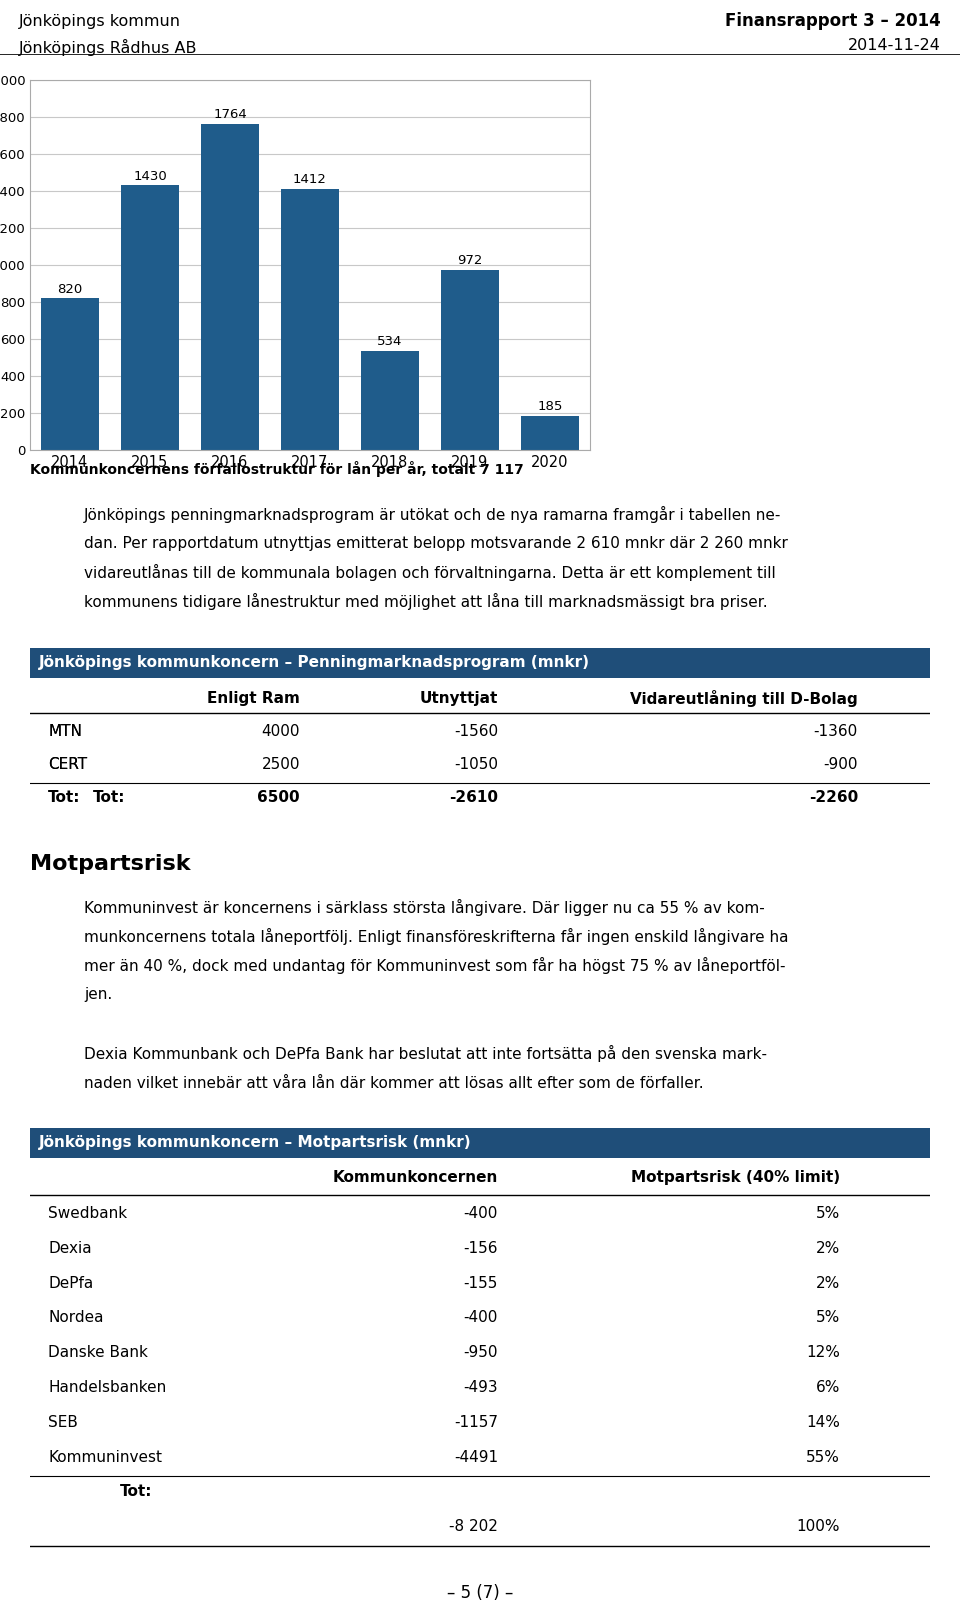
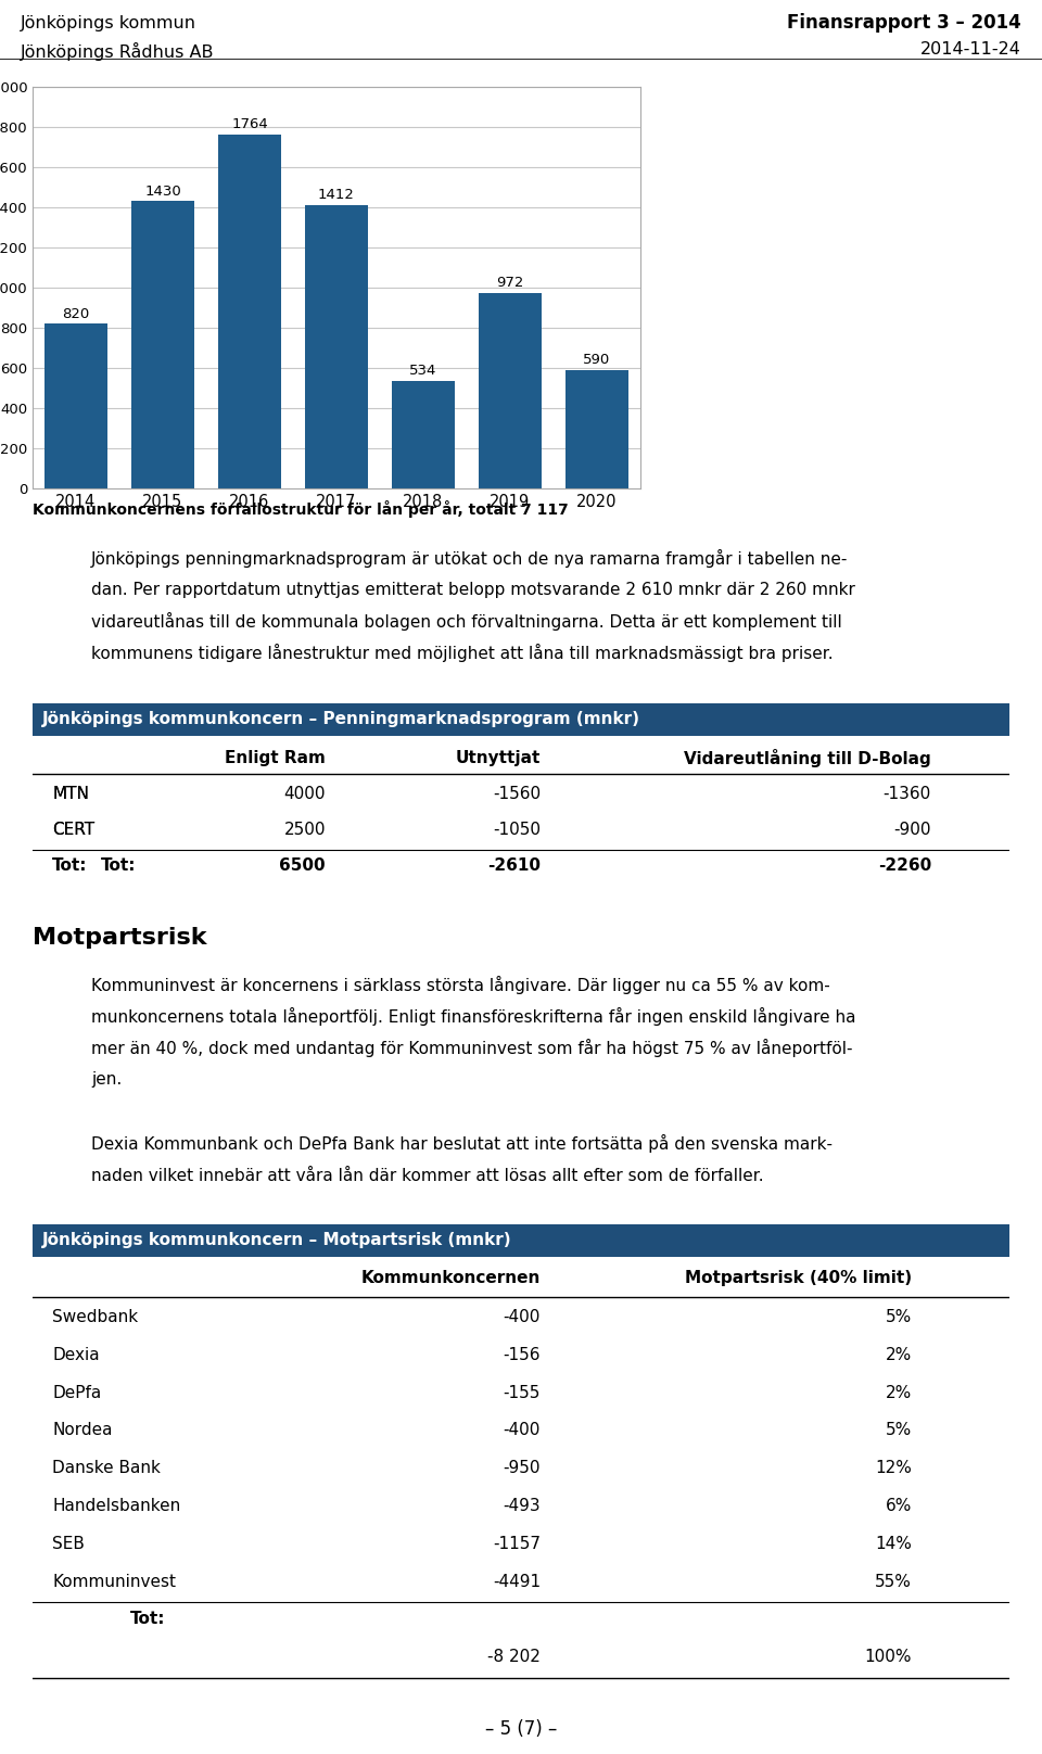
2020: 185 -> 590
